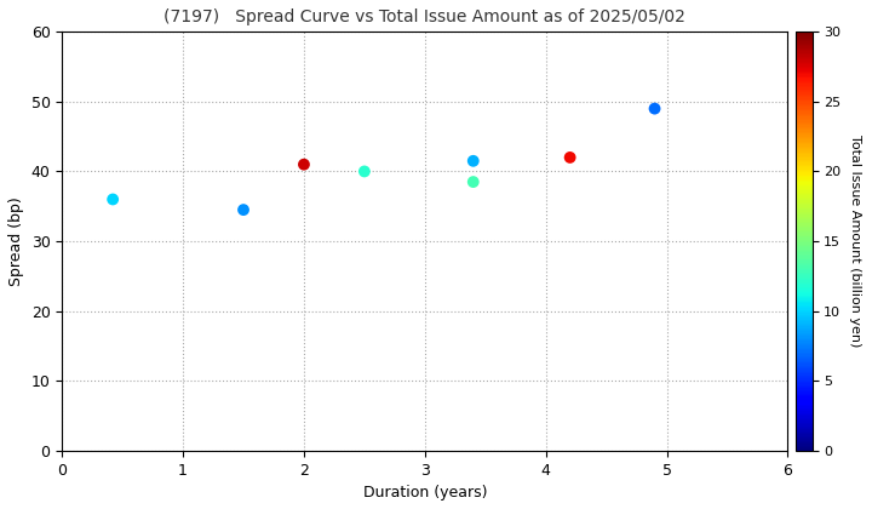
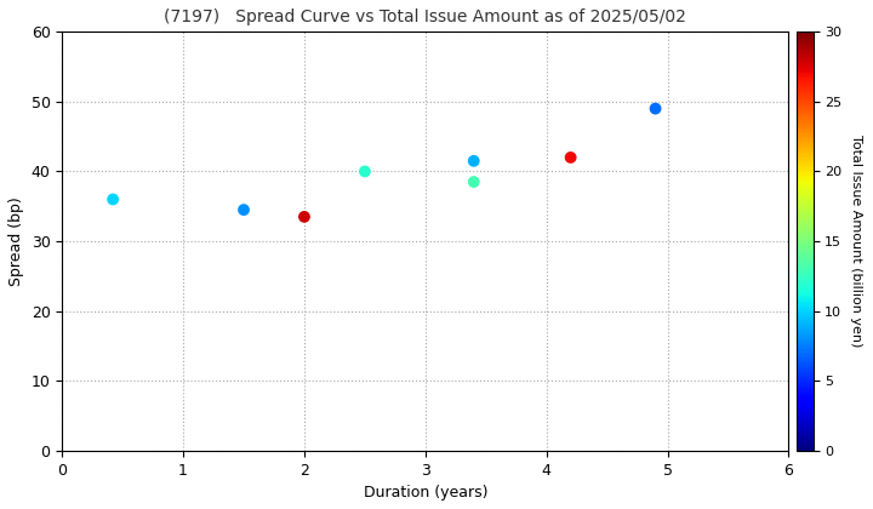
2: 41.0 -> 33.5
